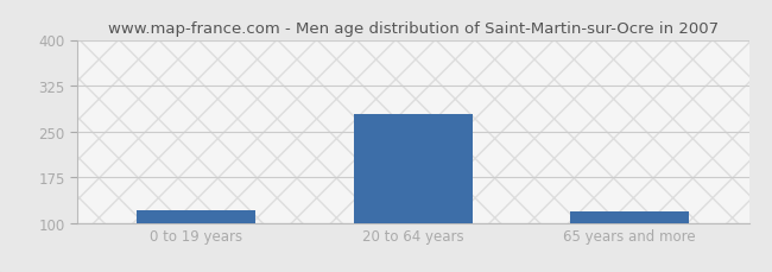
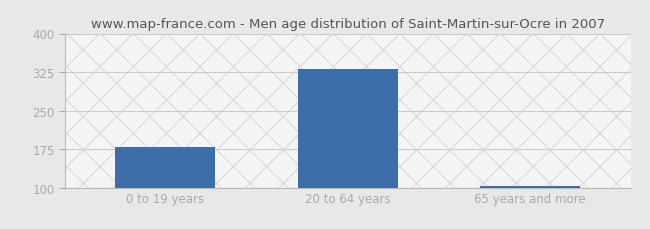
0 to 19 years: 120 -> 180
20 to 64 years: 278 -> 330
65 years and more: 118 -> 103
